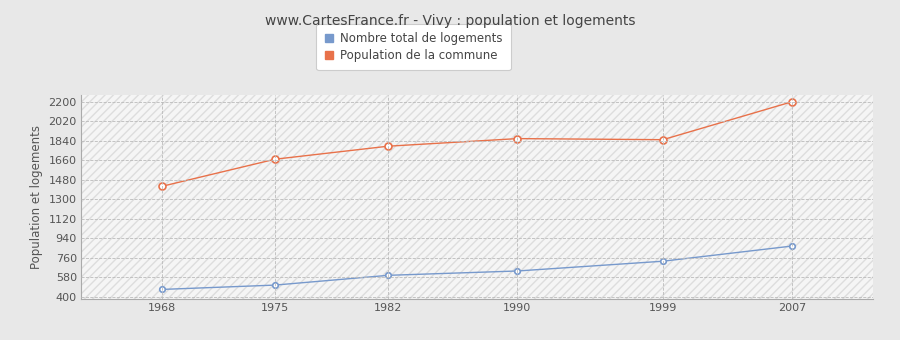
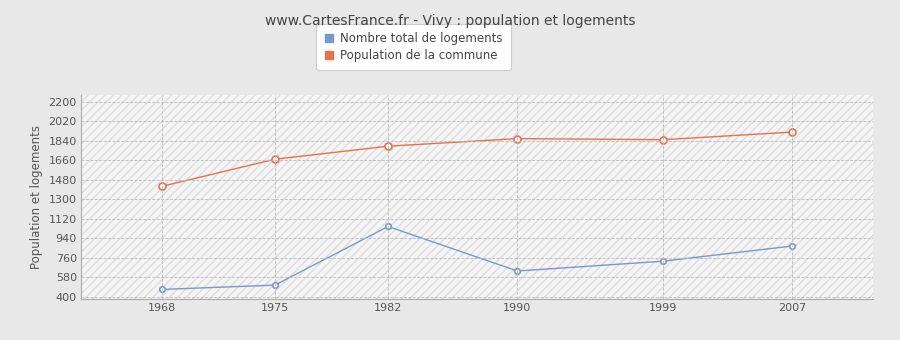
Nombre total de logements/1982: 600 -> 1050
Population de la commune/2007: 2200 -> 1920
